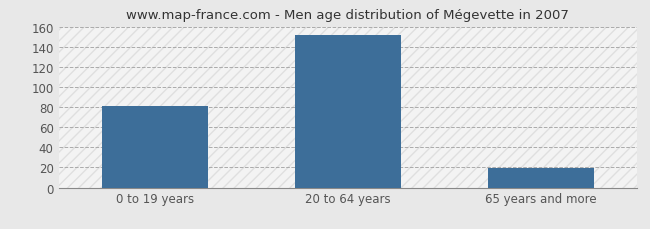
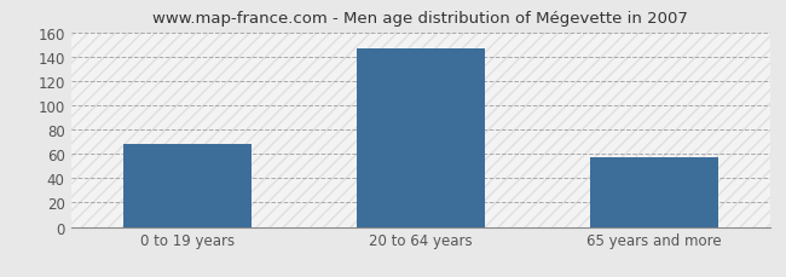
0 to 19 years: 81 -> 68
20 to 64 years: 152 -> 147
65 years and more: 19 -> 57
